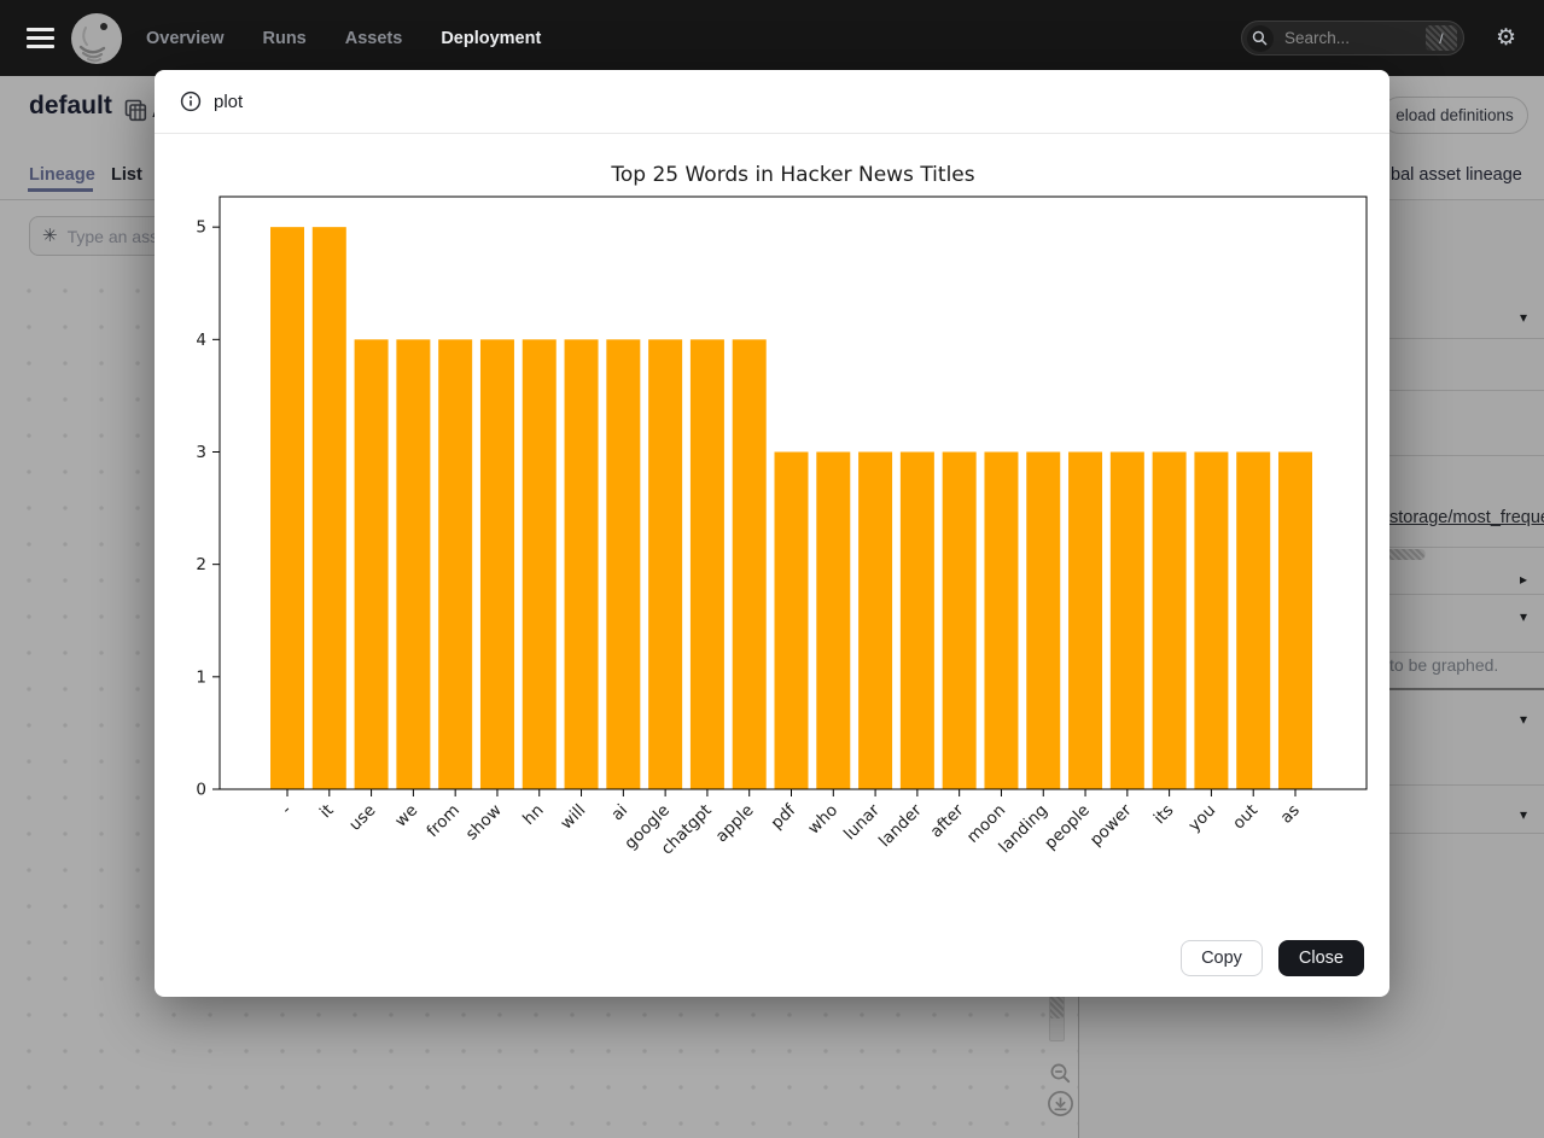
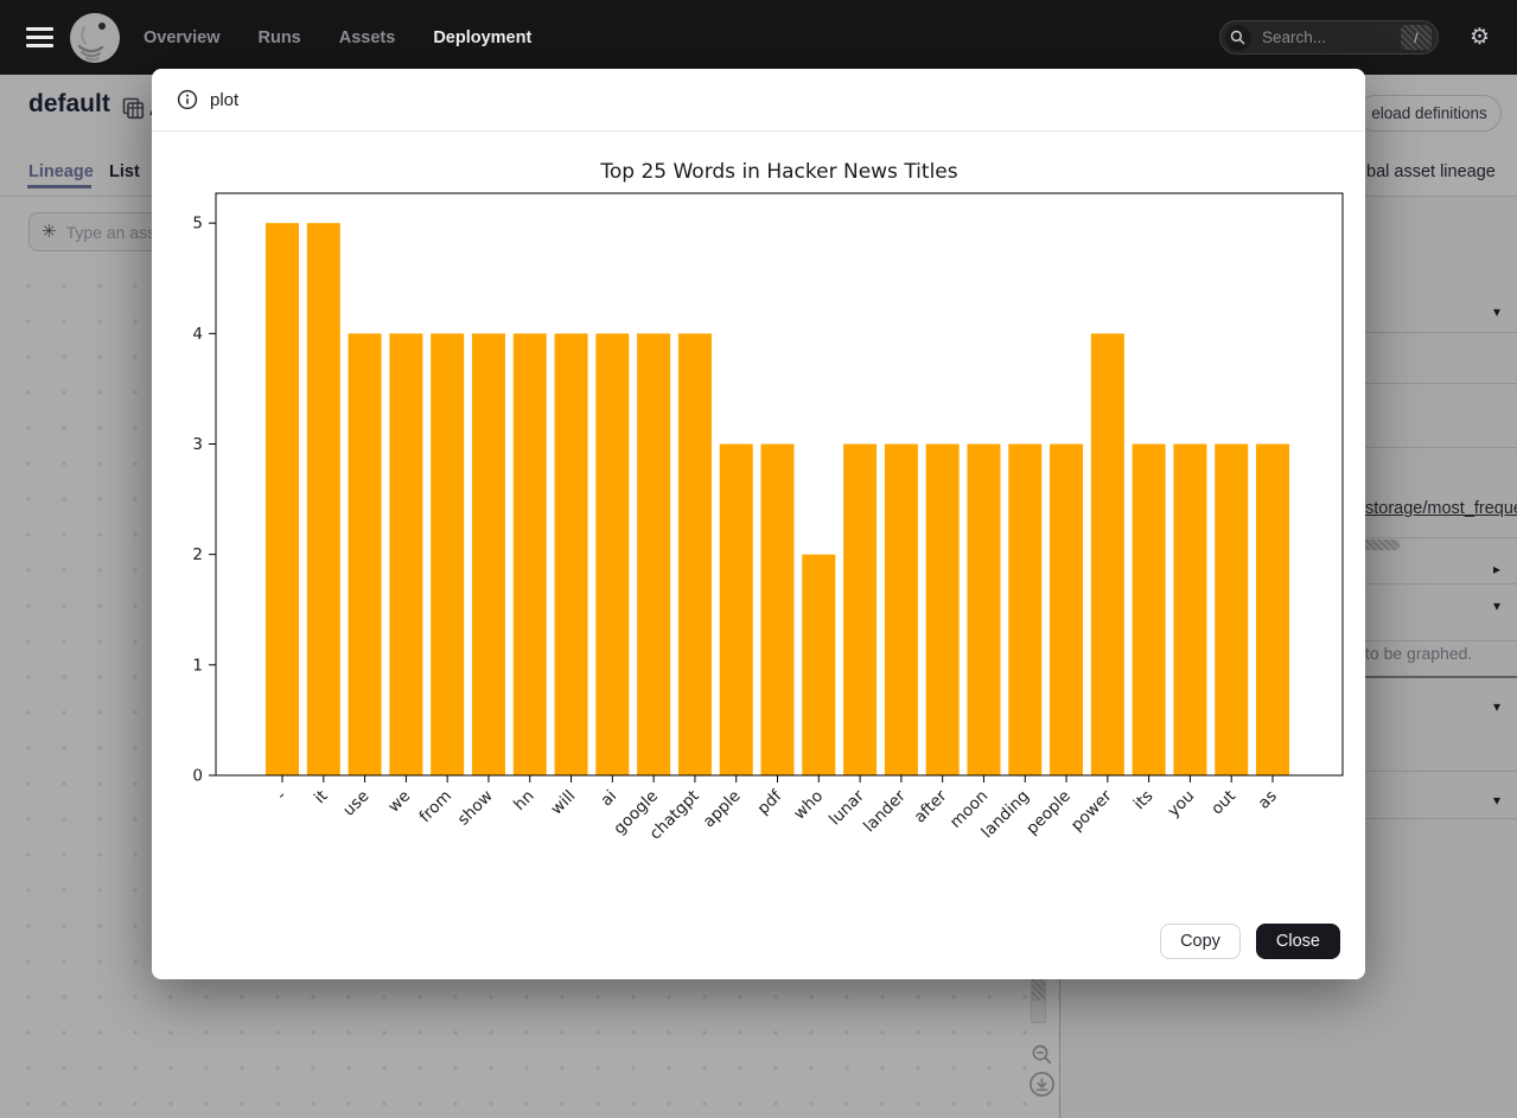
apple: 4 -> 3
who: 3 -> 2
power: 3 -> 4
